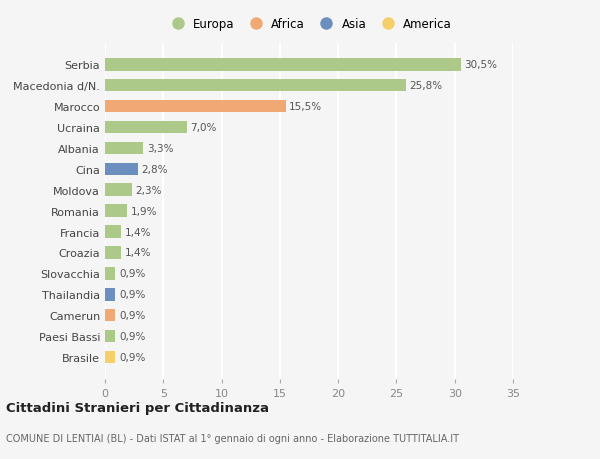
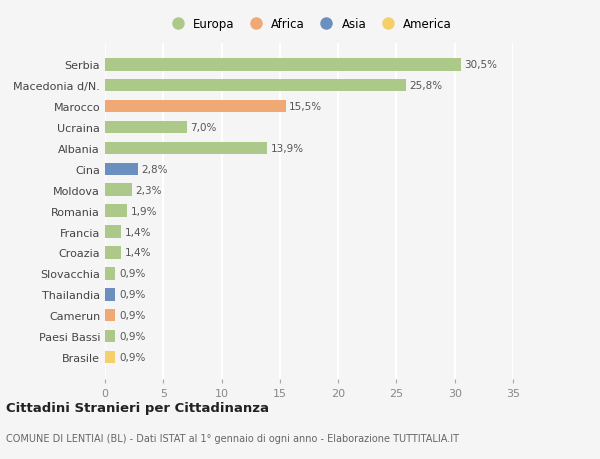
Albania: 3,3% -> 13,9%
